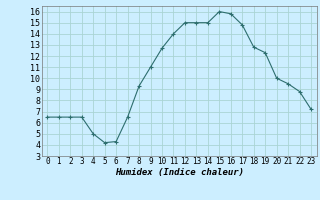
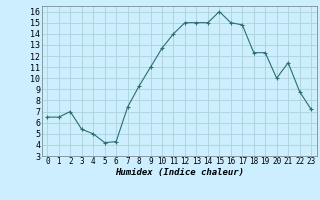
2: 6.5 -> 7.0
3: 6.5 -> 5.4
7: 6.5 -> 7.4
16: 15.8 -> 15.0
18: 12.8 -> 12.3
21: 9.5 -> 11.4
